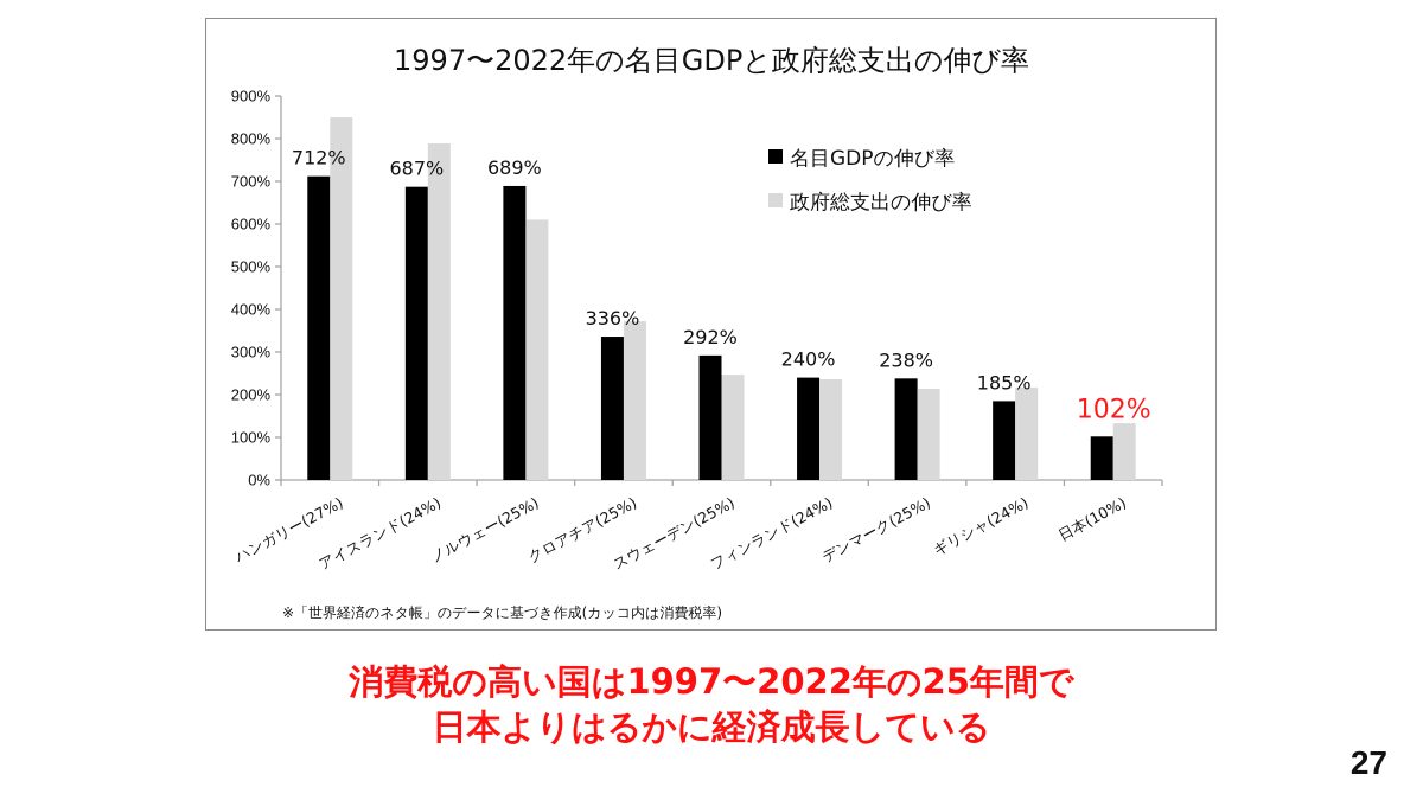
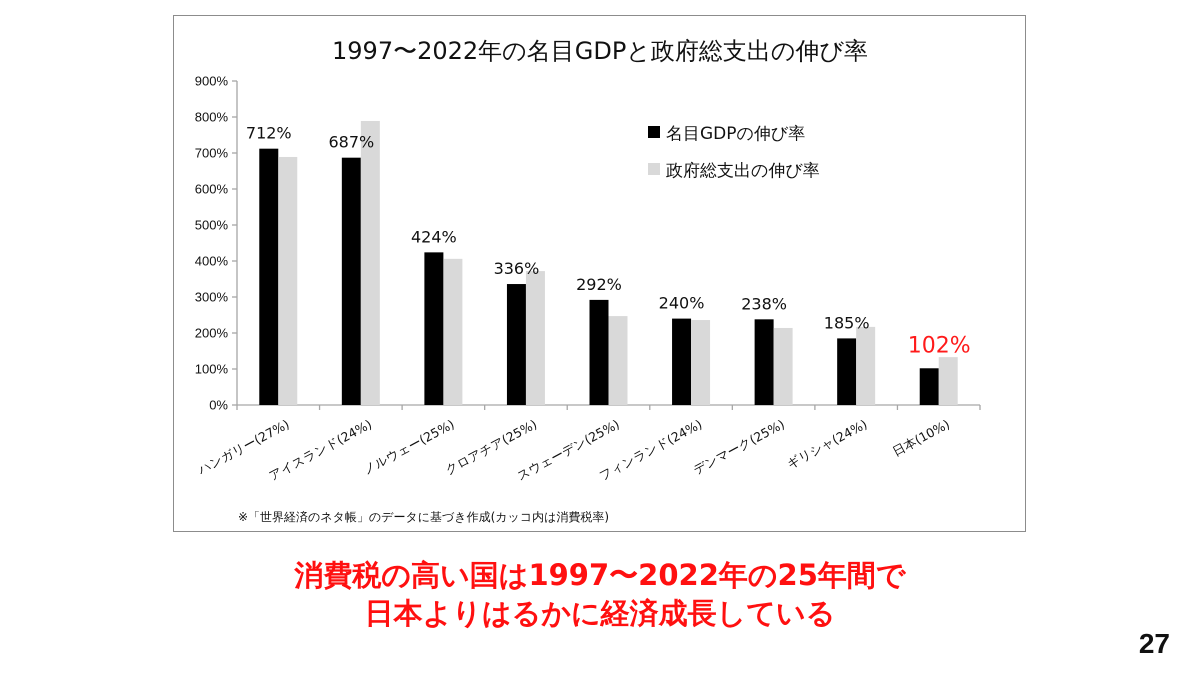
政府総支出の伸び率/ハンガリー(27%): 850% -> 690%
名目GDPの伸び率/ノルウェー(25%): 689% -> 424%
政府総支出の伸び率/ノルウェー(25%): 610% -> 410%
